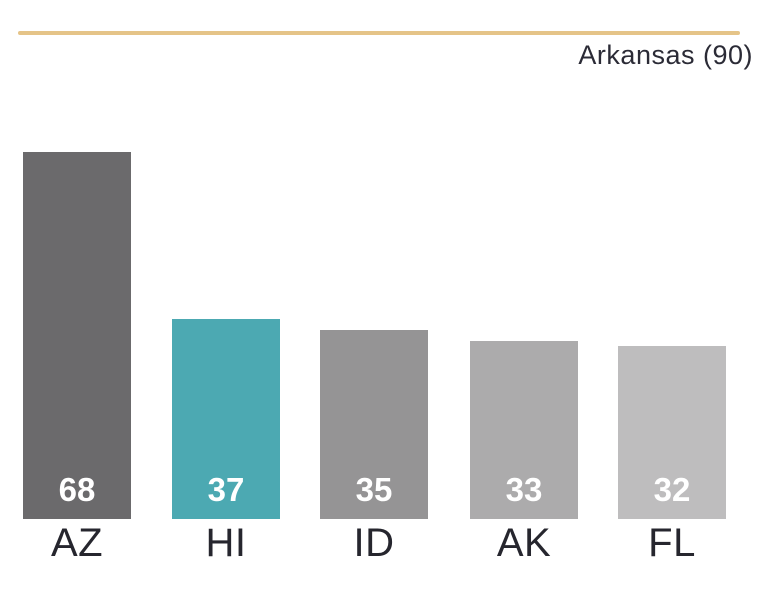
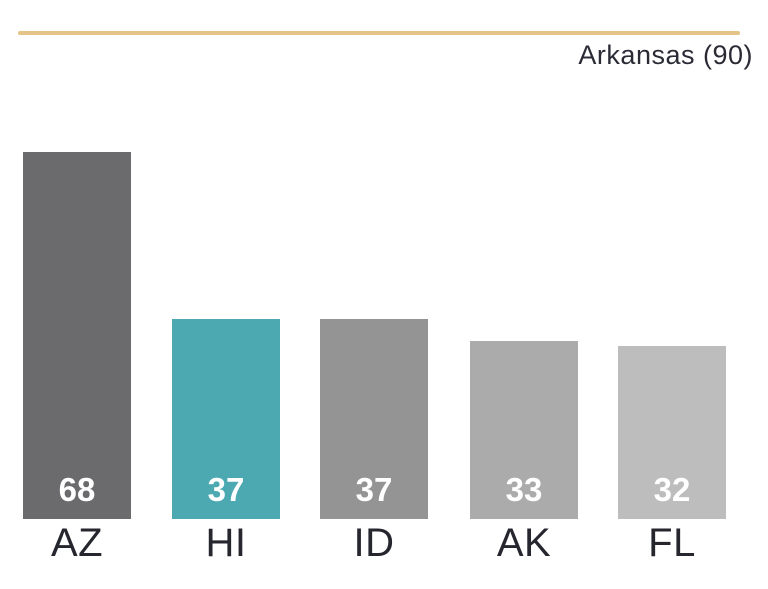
ID: 35 -> 37
